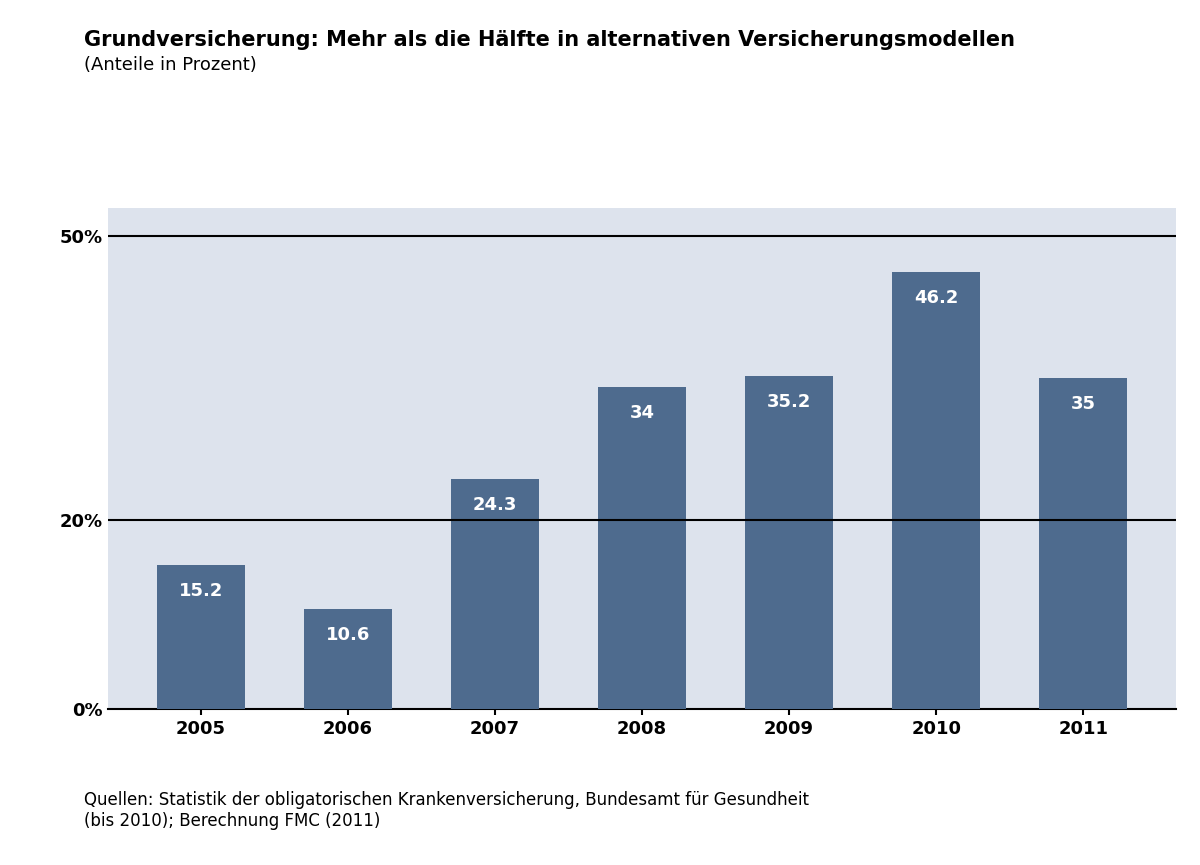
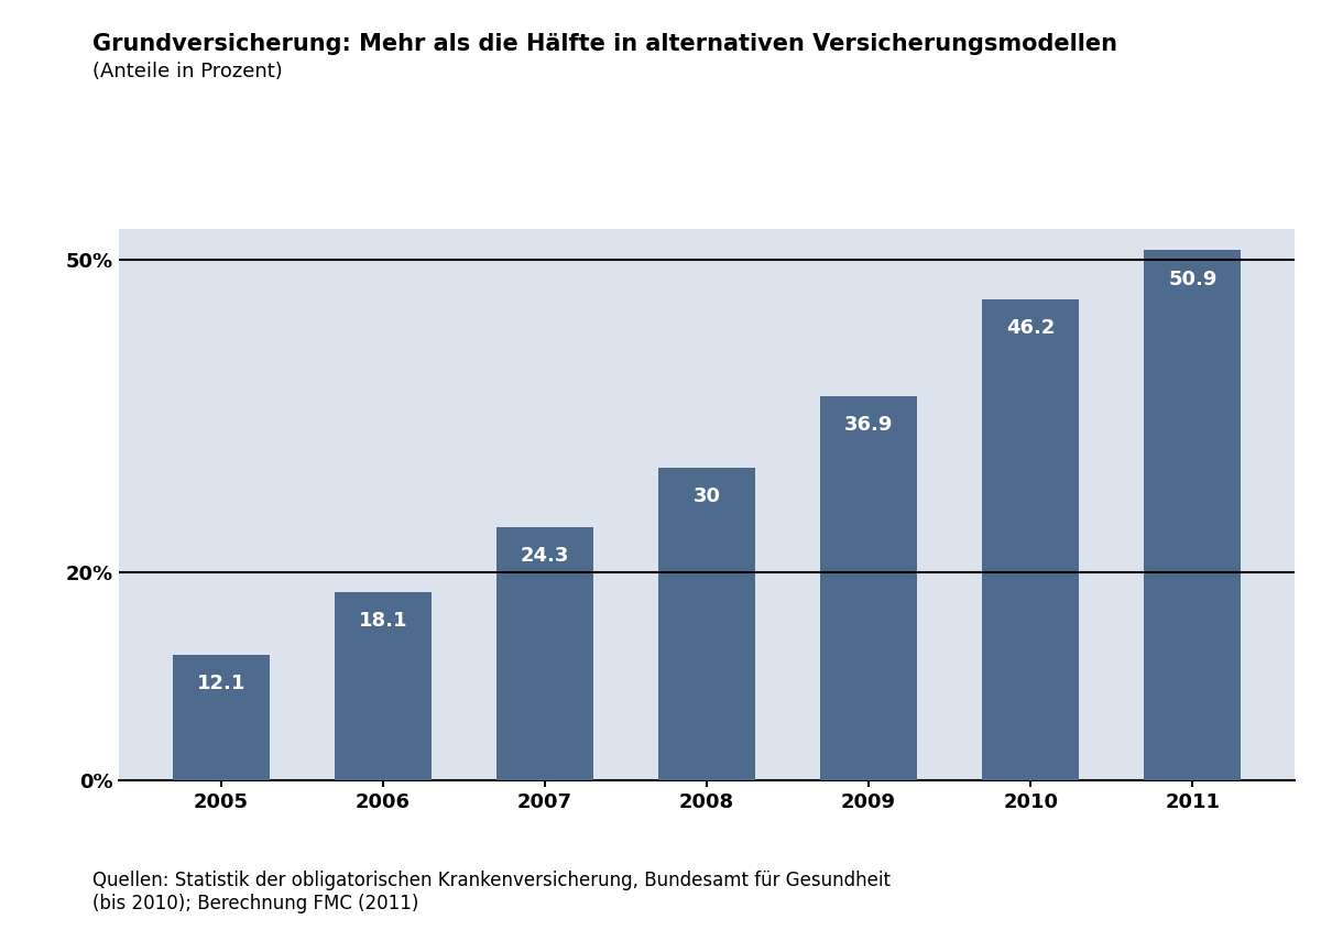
2005: 15.2 -> 12.1
2006: 10.6 -> 18.1
2008: 34 -> 30
2009: 35.2 -> 36.9
2011: 35 -> 50.9
